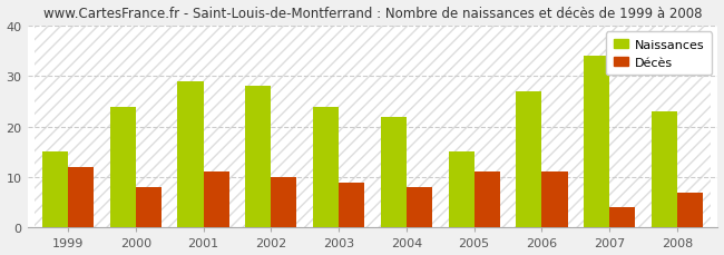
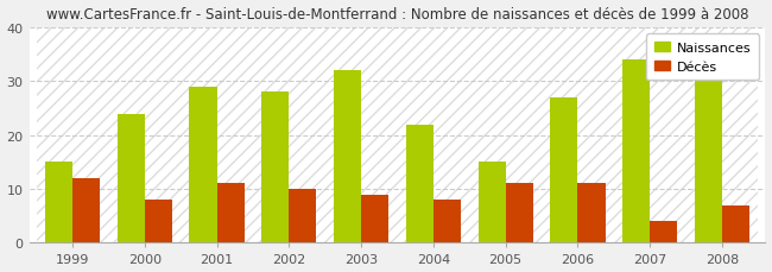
Naissances/2003: 24 -> 32
Naissances/2008: 23 -> 30
